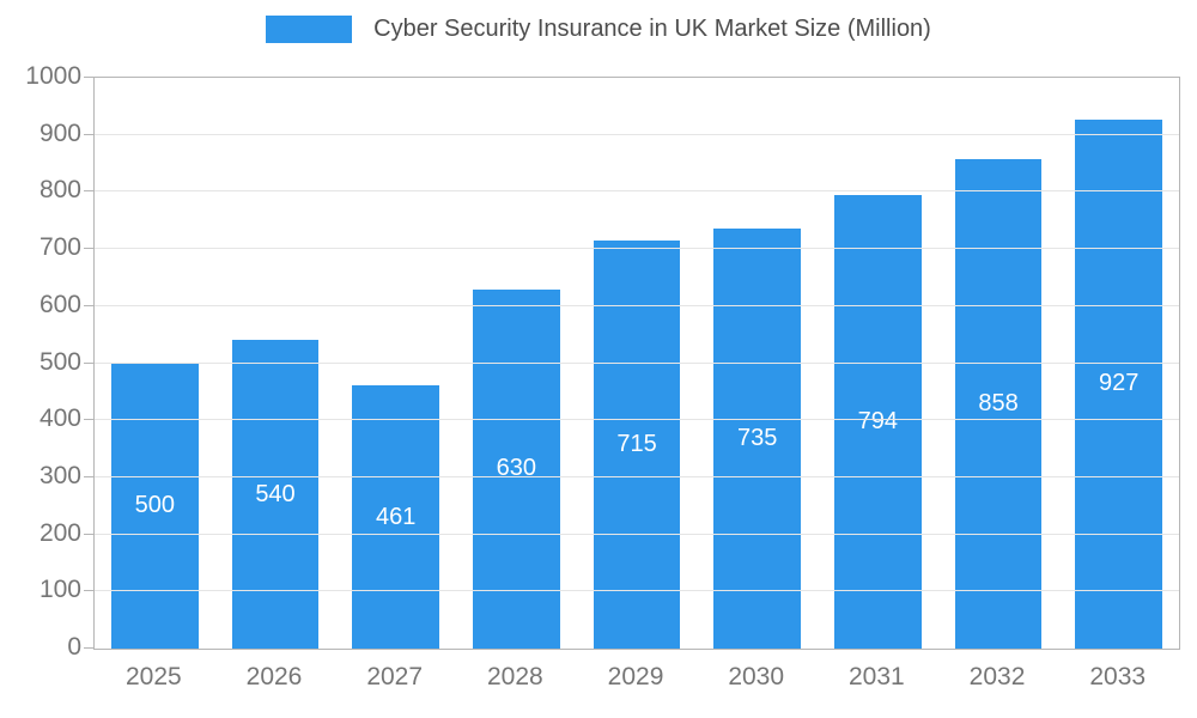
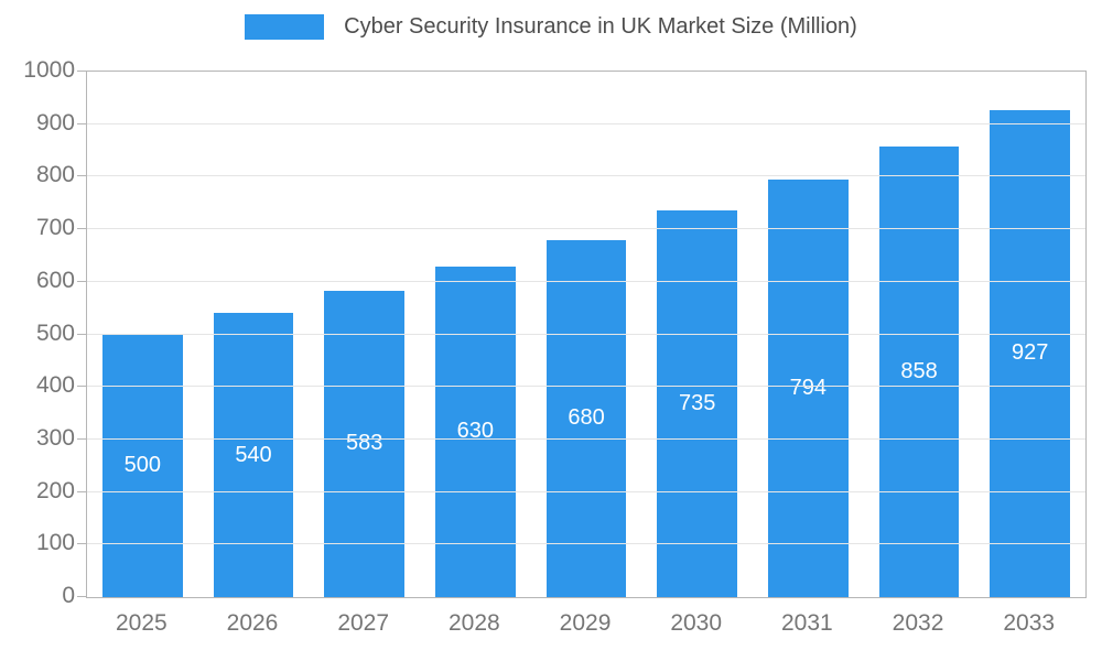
2027: 461 -> 583
2029: 715 -> 680
